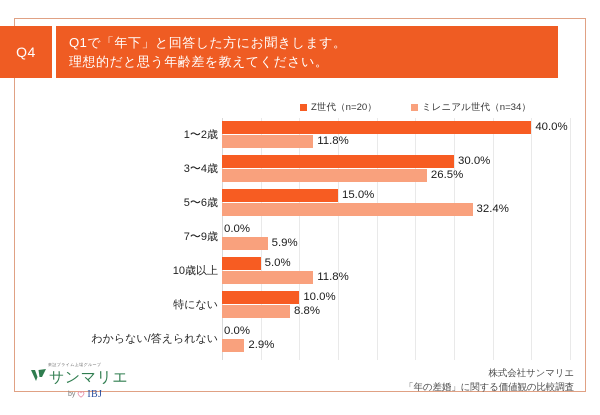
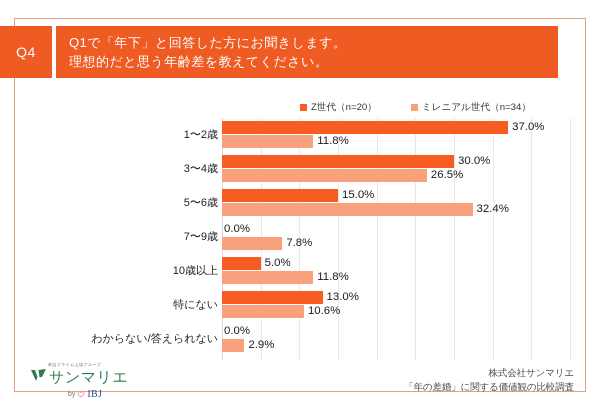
Z世代（n=20）/1〜2歳: 40.0% -> 37.0%
ミレニアル世代（n=34）/7〜9歳: 5.9% -> 7.8%
Z世代（n=20）/特にない: 10.0% -> 13.0%
ミレニアル世代（n=34）/特にない: 8.8% -> 10.6%
